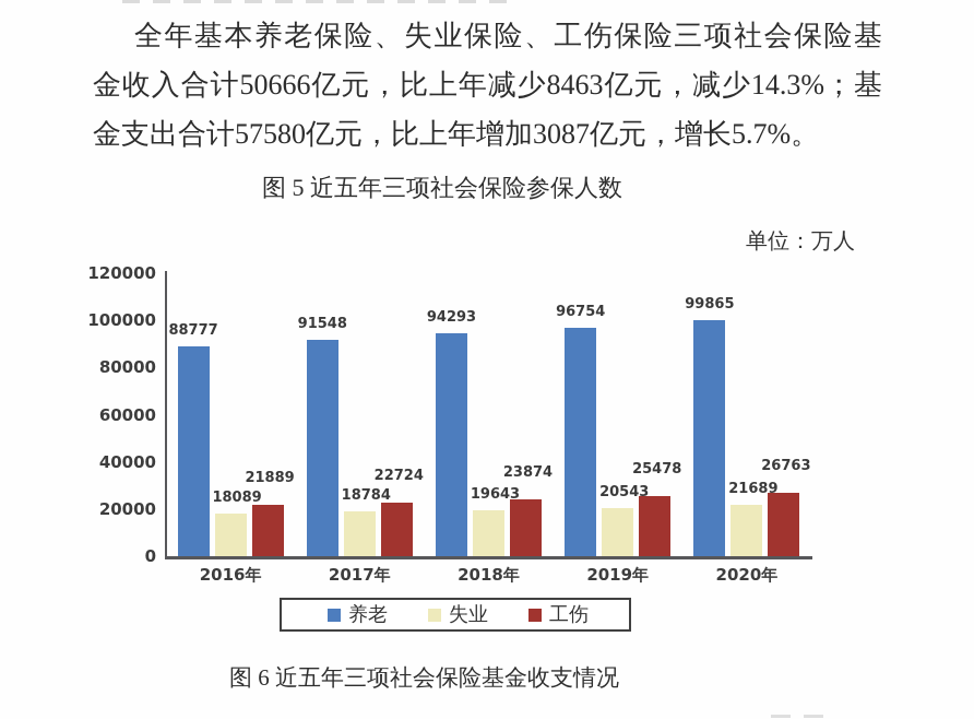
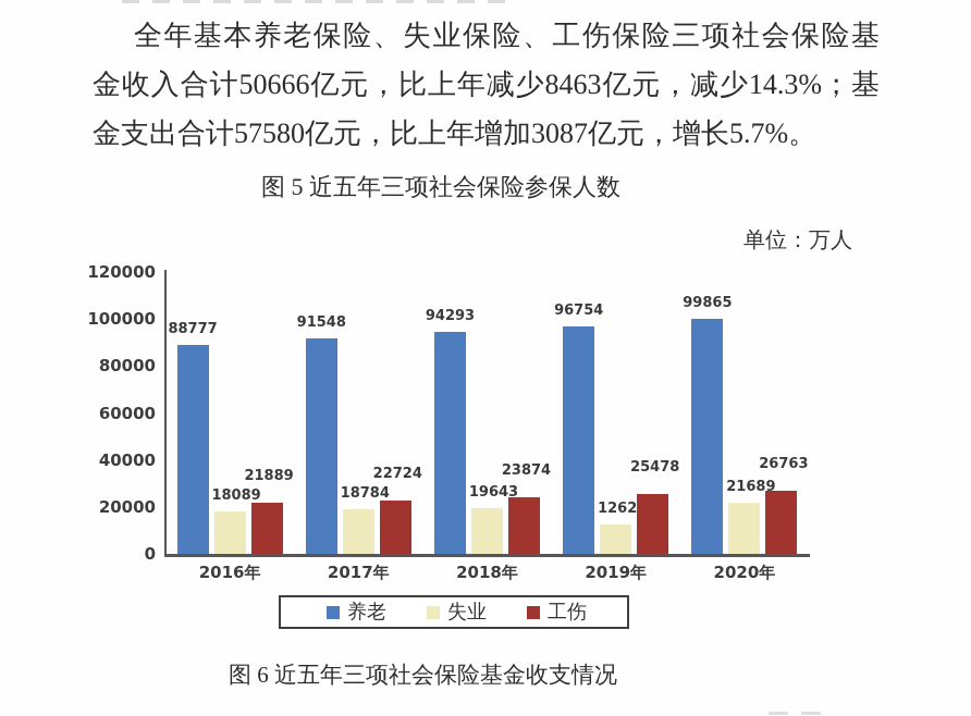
失业/2019年: 20543 -> 12621
